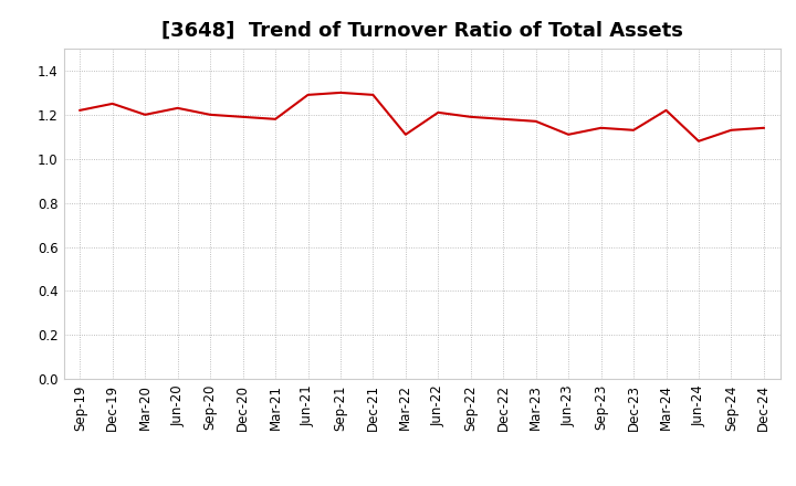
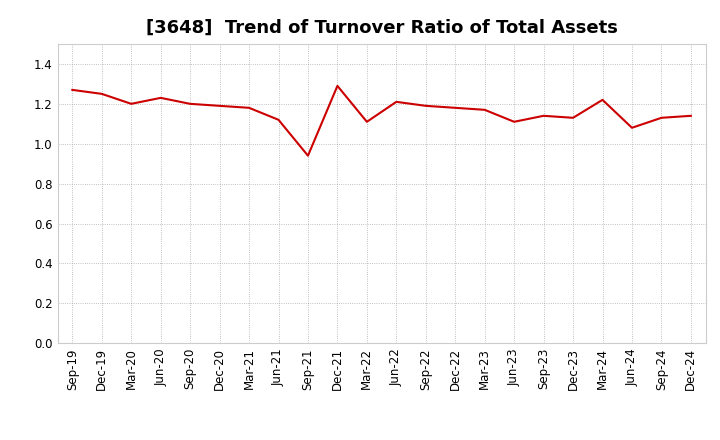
Sep-19: 1.22 -> 1.27
Jun-21: 1.29 -> 1.12
Sep-21: 1.30 -> 0.94
